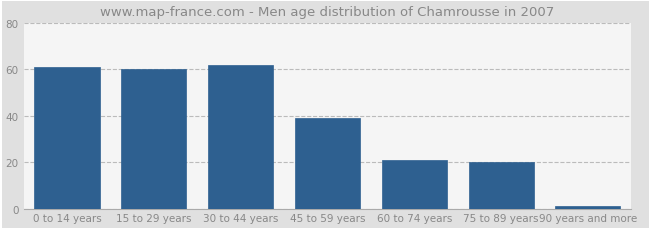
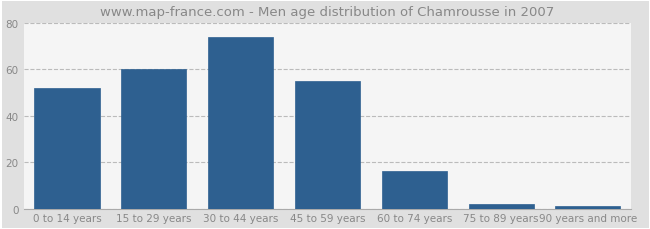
0 to 14 years: 61 -> 52
30 to 44 years: 62 -> 74
45 to 59 years: 39 -> 55
60 to 74 years: 21 -> 16
75 to 89 years: 20 -> 2
